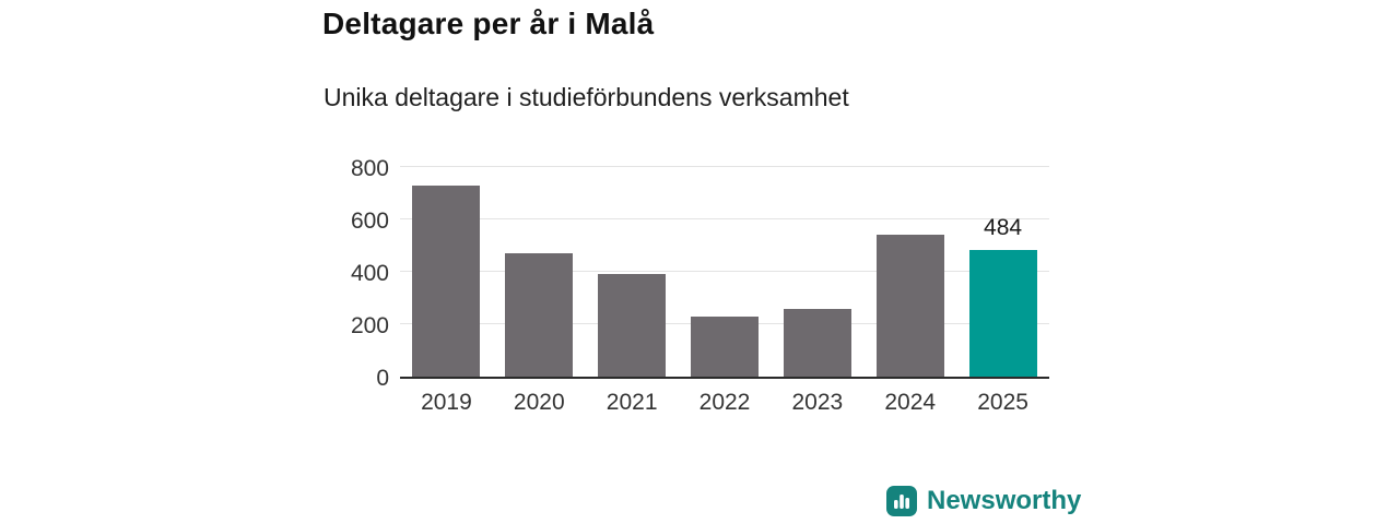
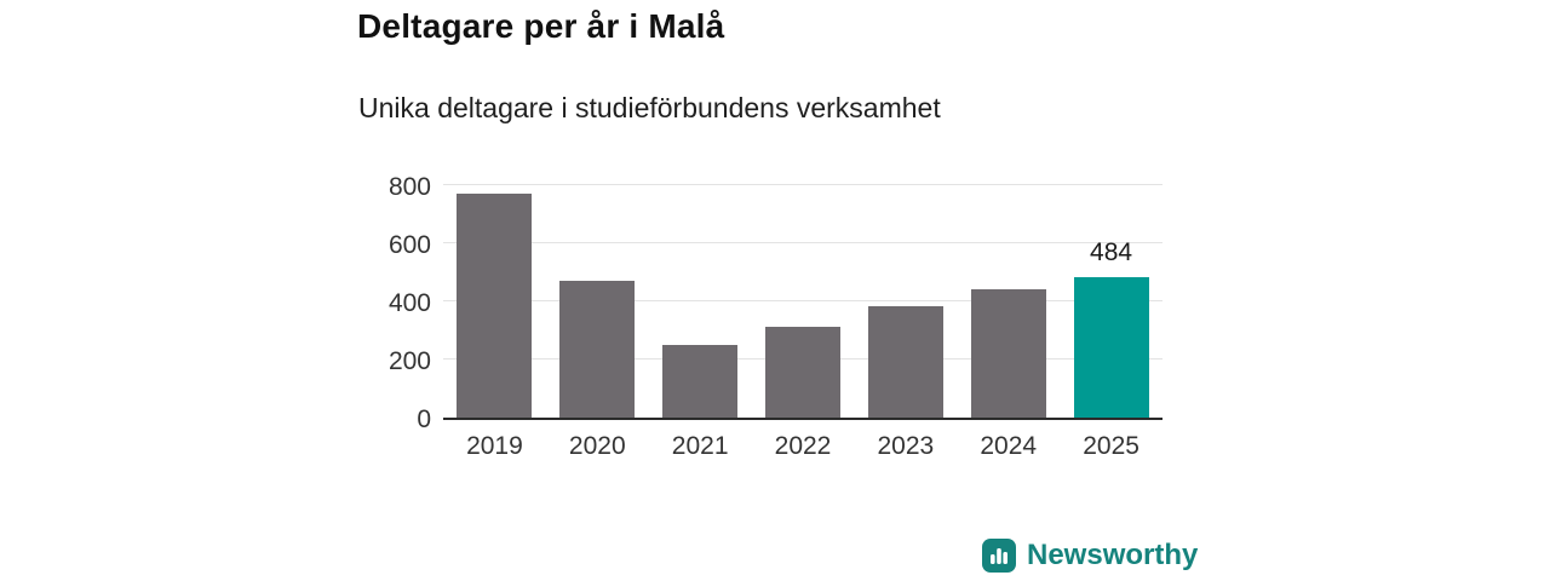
2019: 730 -> 770
2021: 390 -> 250
2022: 230 -> 310
2023: 260 -> 380
2024: 540 -> 440
